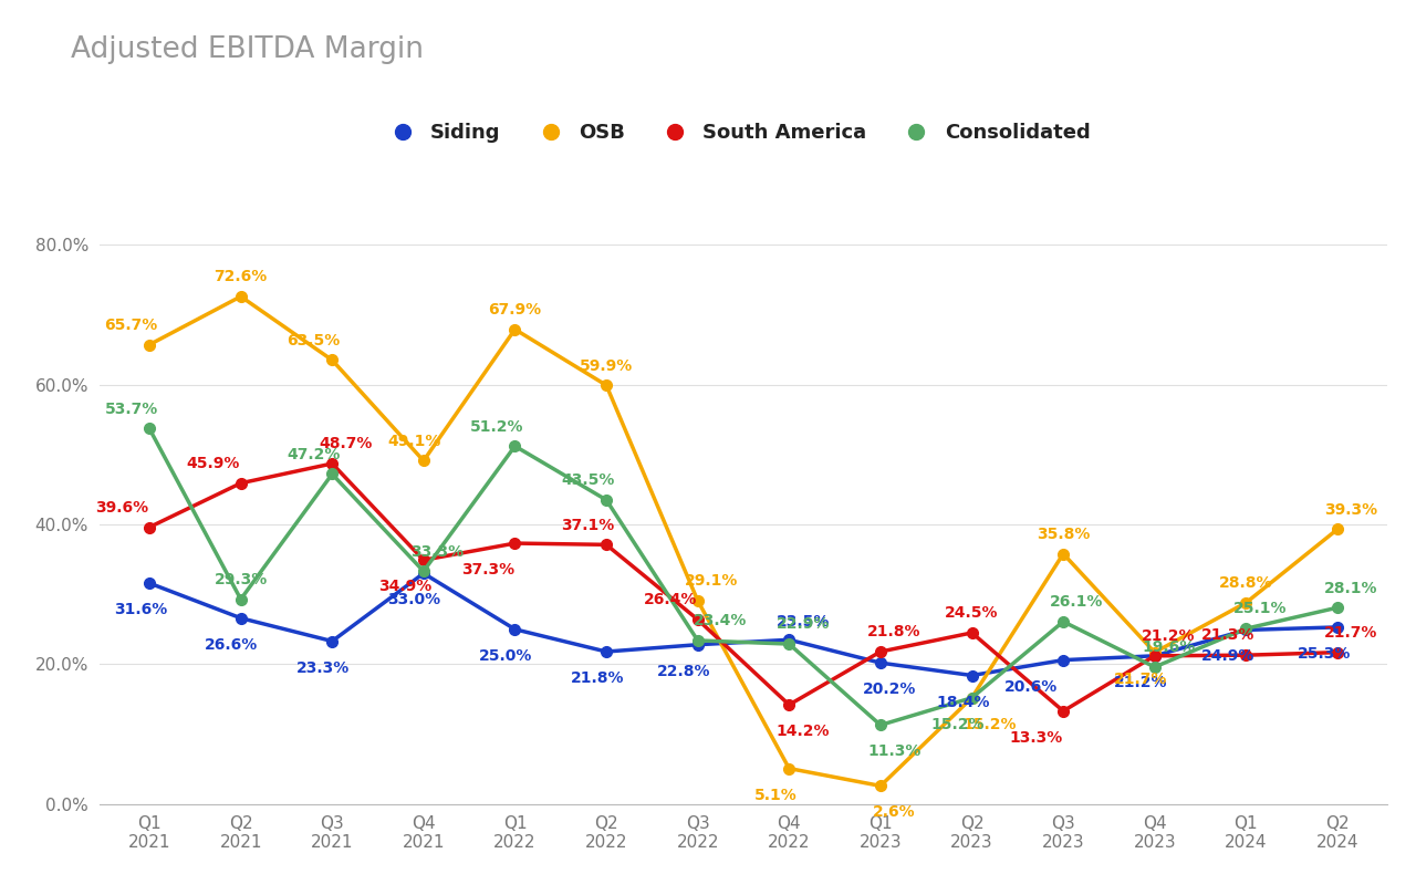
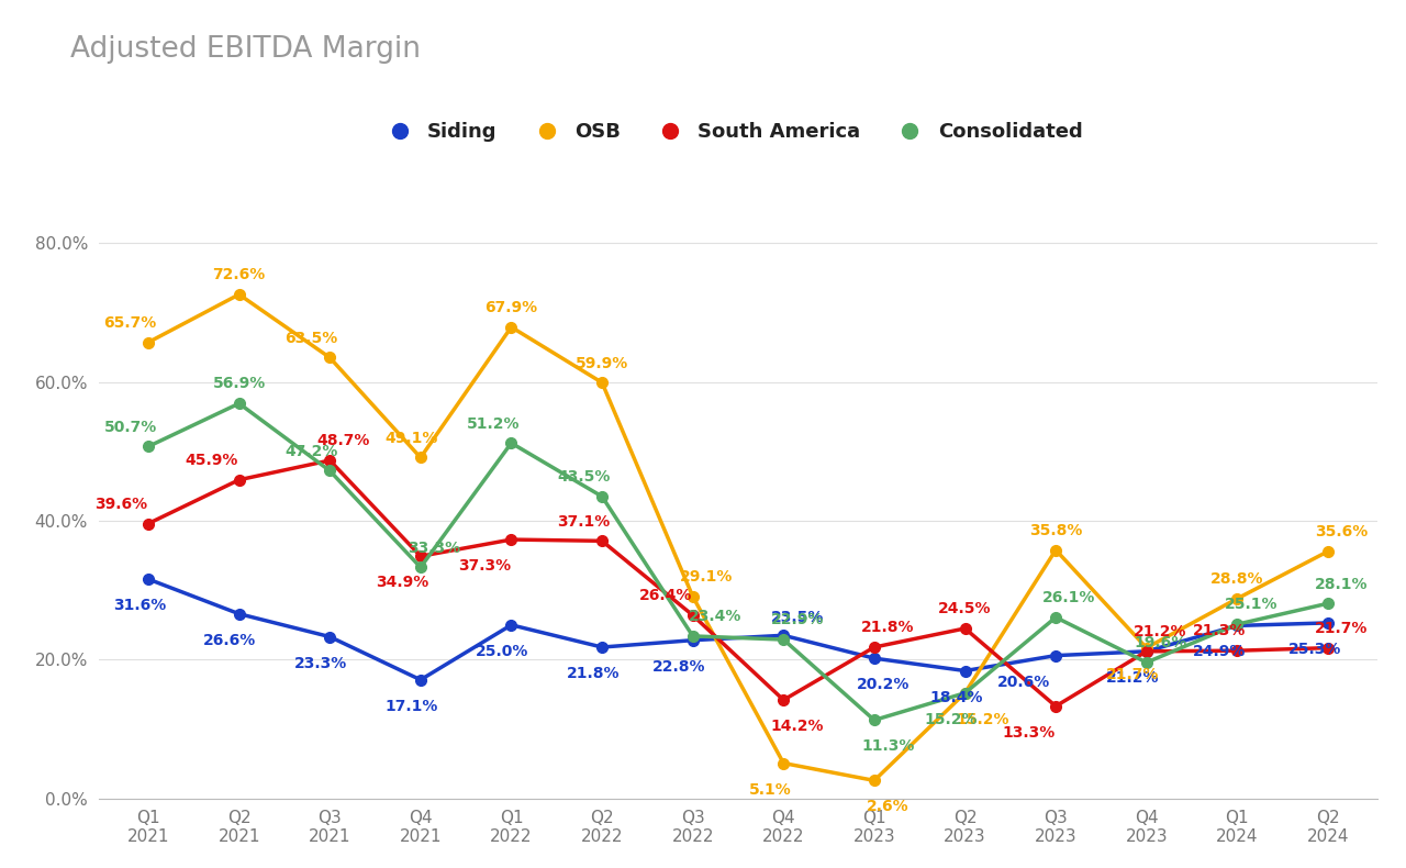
Consolidated/Q1 2021: 53.7% -> 50.7%
Consolidated/Q2 2021: 29.3% -> 56.9%
Siding/Q4 2021: 33.0% -> 17.1%
OSB/Q2 2024: 39.3% -> 35.6%
